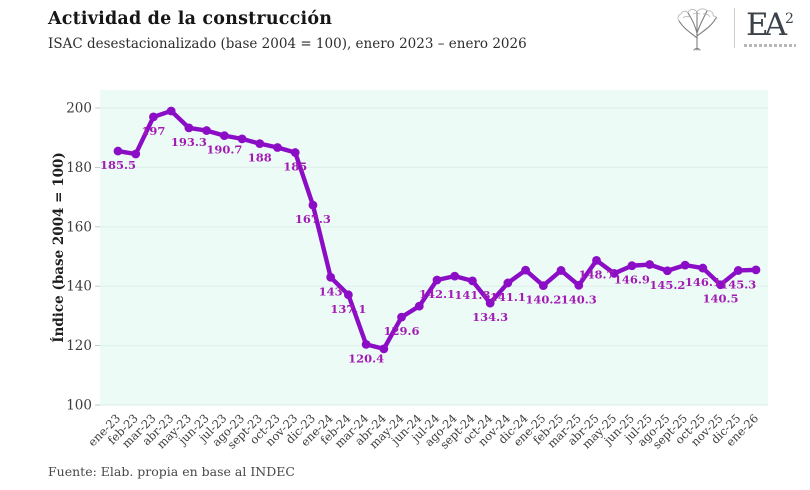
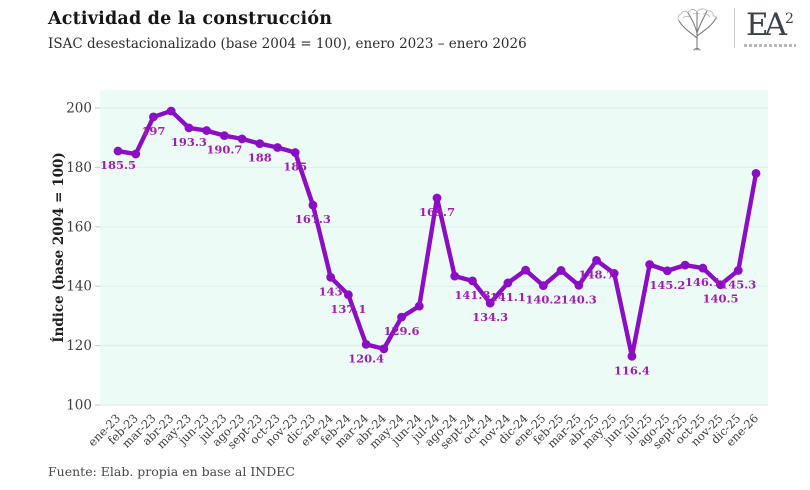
jul-24: 142.1 -> 169.7
jun-25: 146.9 -> 116.4
ene-26: 146 -> 178
